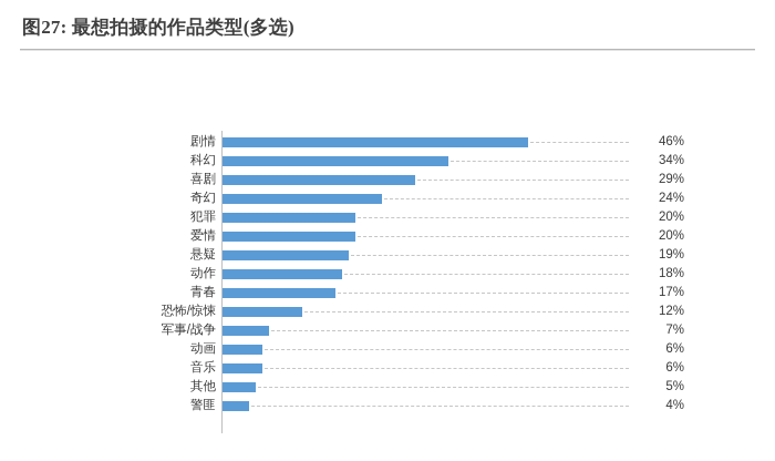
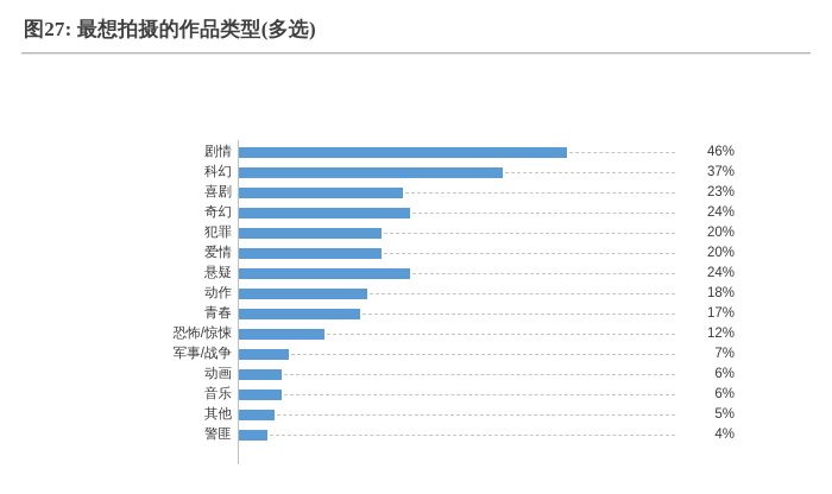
科幻: 34% -> 37%
喜剧: 29% -> 23%
悬疑: 19% -> 24%
